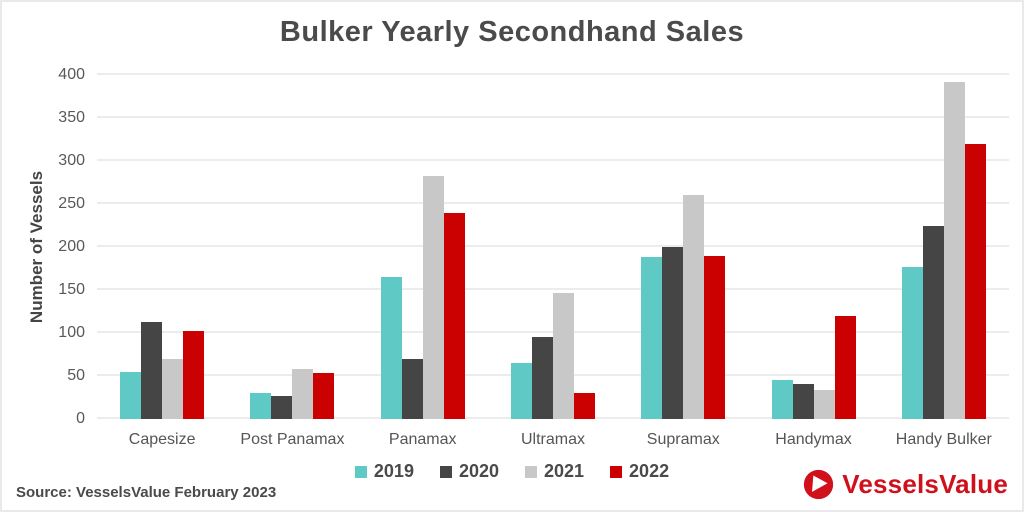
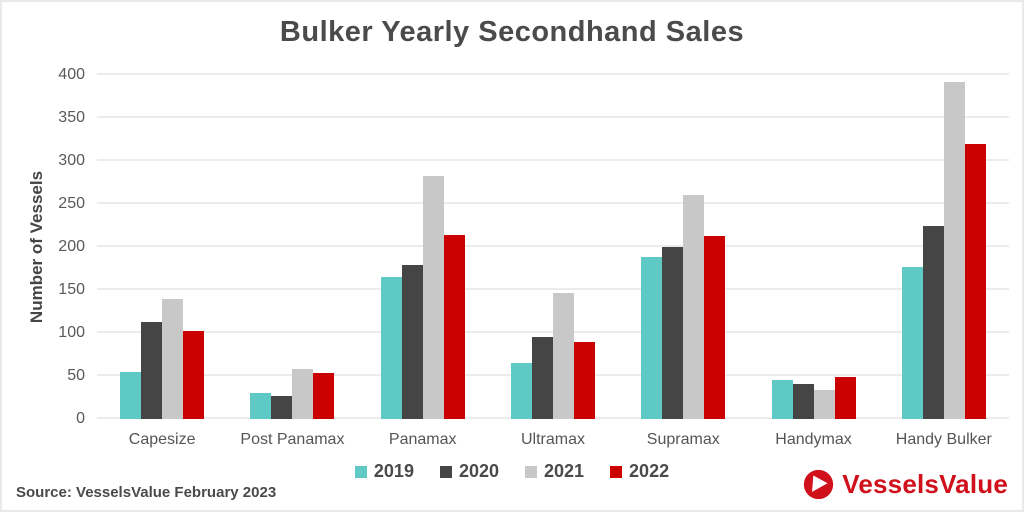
2021/Capesize: 70 -> 140
2020/Panamax: 70 -> 180
2022/Panamax: 240 -> 210
2022/Ultramax: 30 -> 90
2022/Supramax: 190 -> 210
2022/Handymax: 120 -> 50
